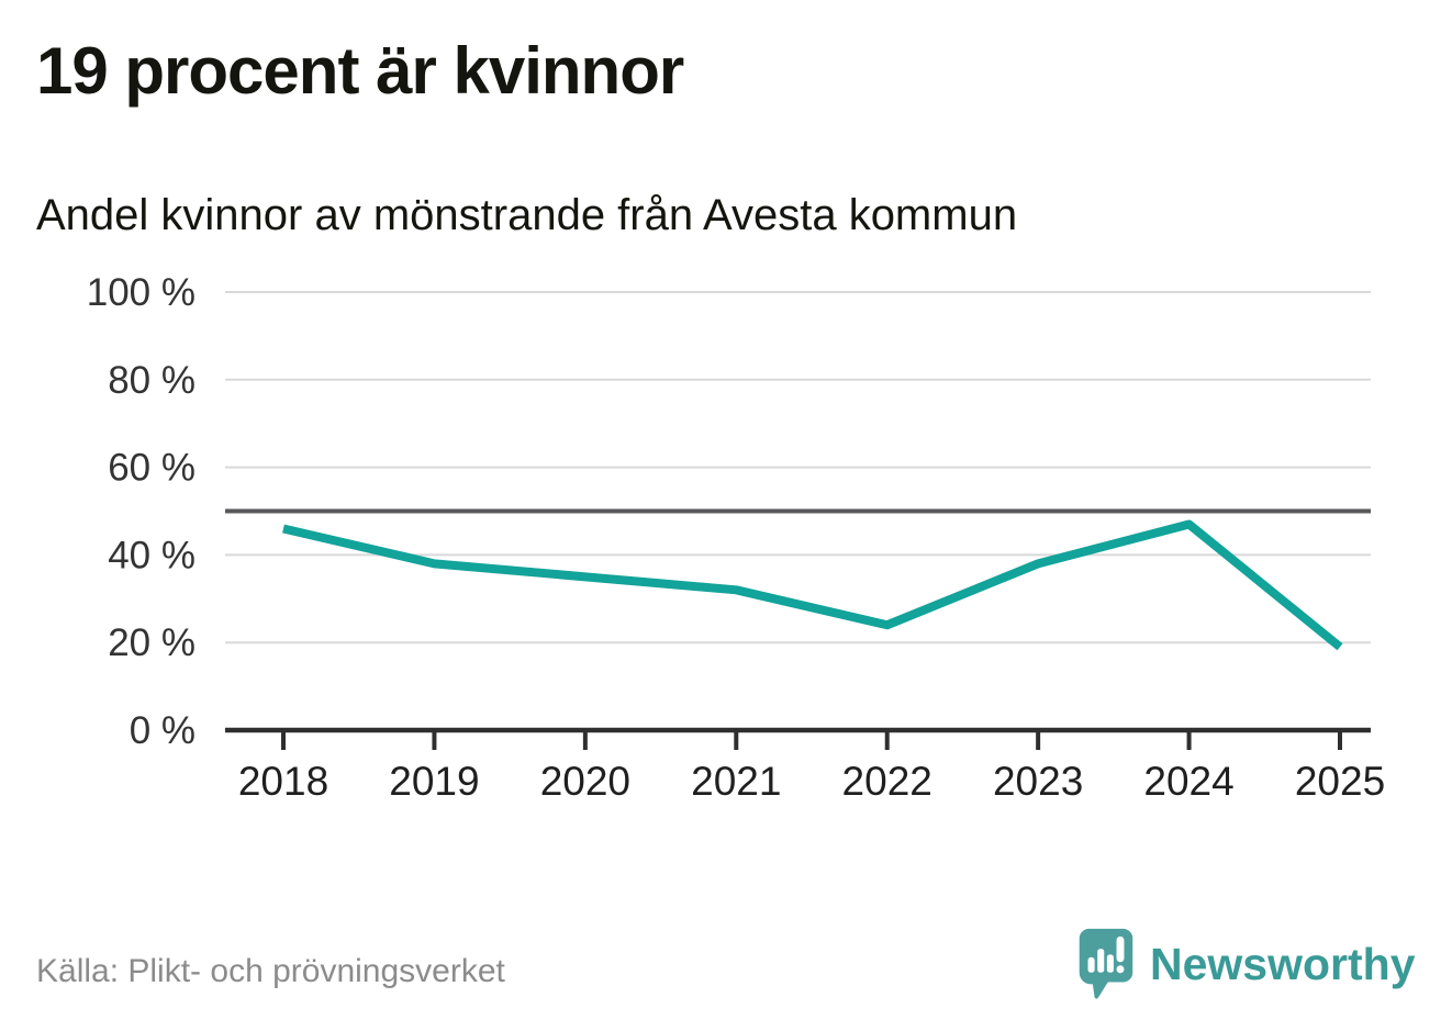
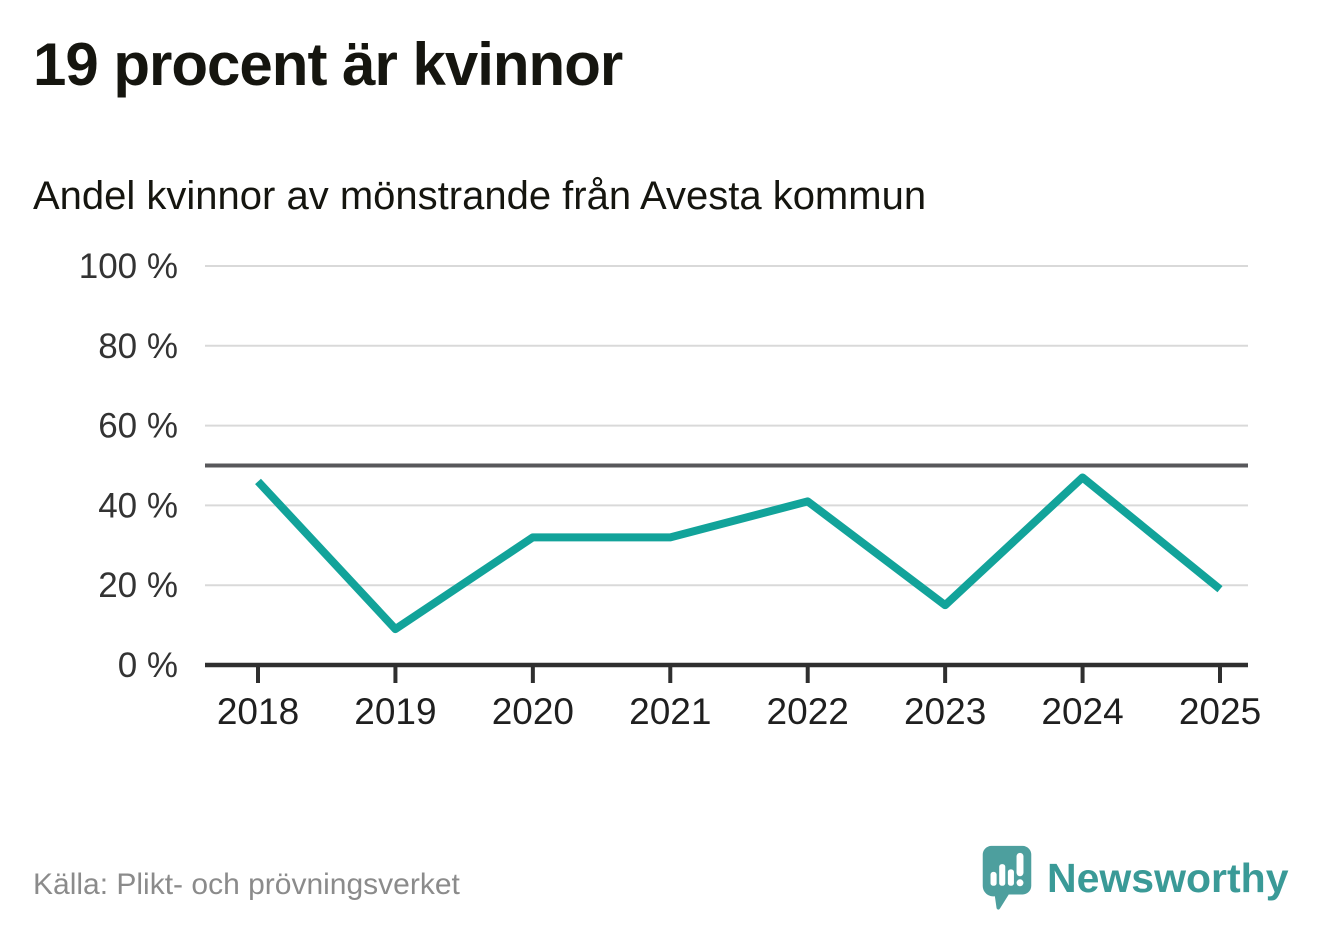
2019: 38% -> 9%
2020: 35% -> 32%
2022: 24% -> 41%
2023: 38% -> 15%
